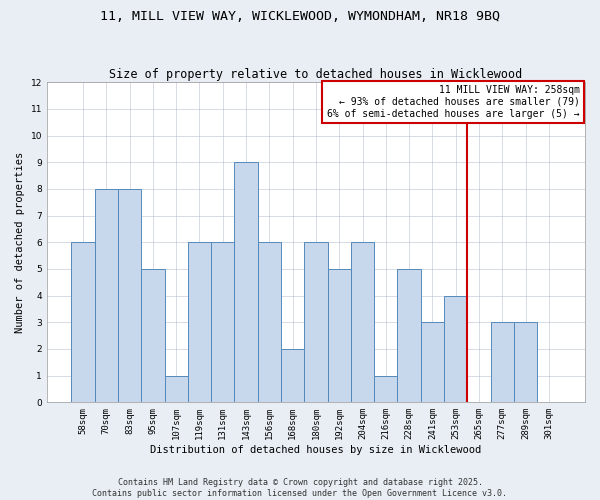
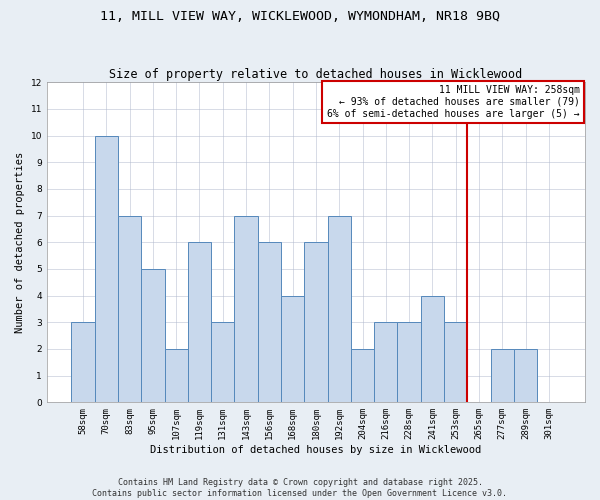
58sqm: 6 -> 3
70sqm: 8 -> 10
83sqm: 8 -> 7
107sqm: 1 -> 2
131sqm: 6 -> 3
143sqm: 9 -> 7
168sqm: 2 -> 4
192sqm: 5 -> 7
204sqm: 6 -> 2
216sqm: 1 -> 3
228sqm: 5 -> 3
241sqm: 3 -> 4
253sqm: 4 -> 3
277sqm: 3 -> 2
289sqm: 3 -> 2
